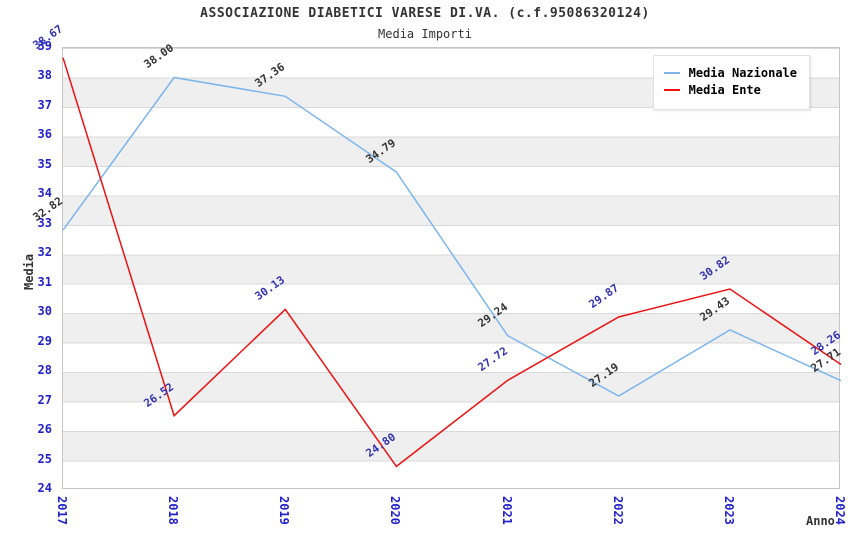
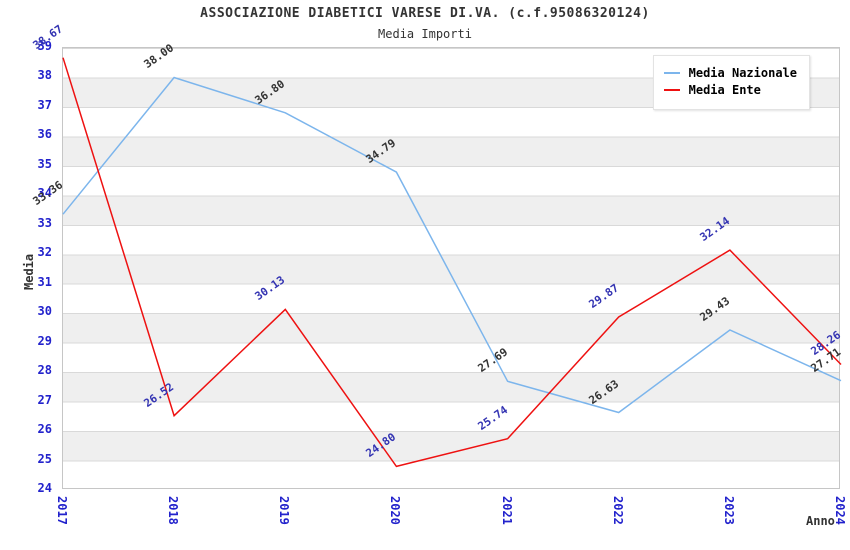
Media Nazionale/2017: 32.82 -> 33.36
Media Nazionale/2019: 37.36 -> 36.80
Media Nazionale/2021: 29.24 -> 27.69
Media Ente/2021: 27.72 -> 25.74
Media Nazionale/2022: 27.19 -> 26.63
Media Ente/2023: 30.82 -> 32.14
